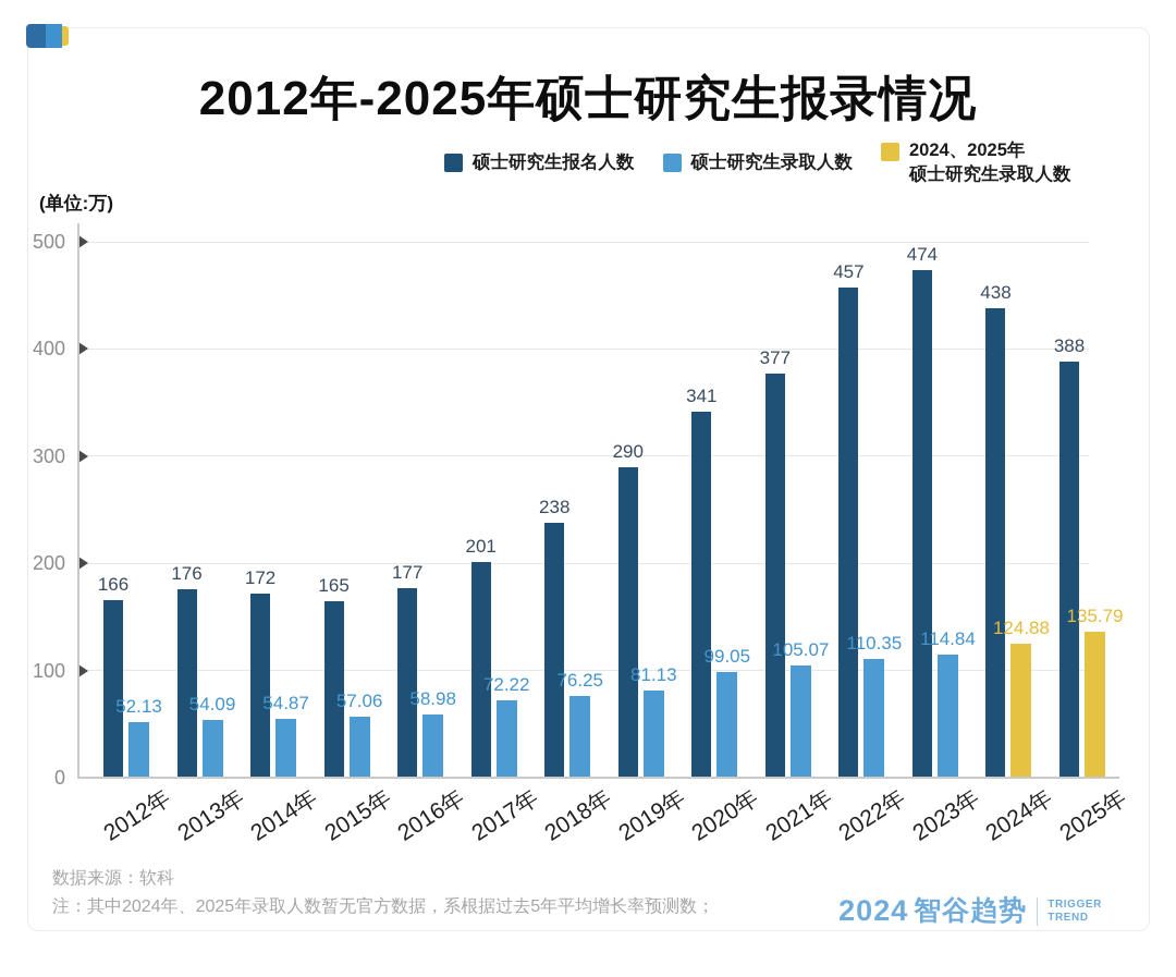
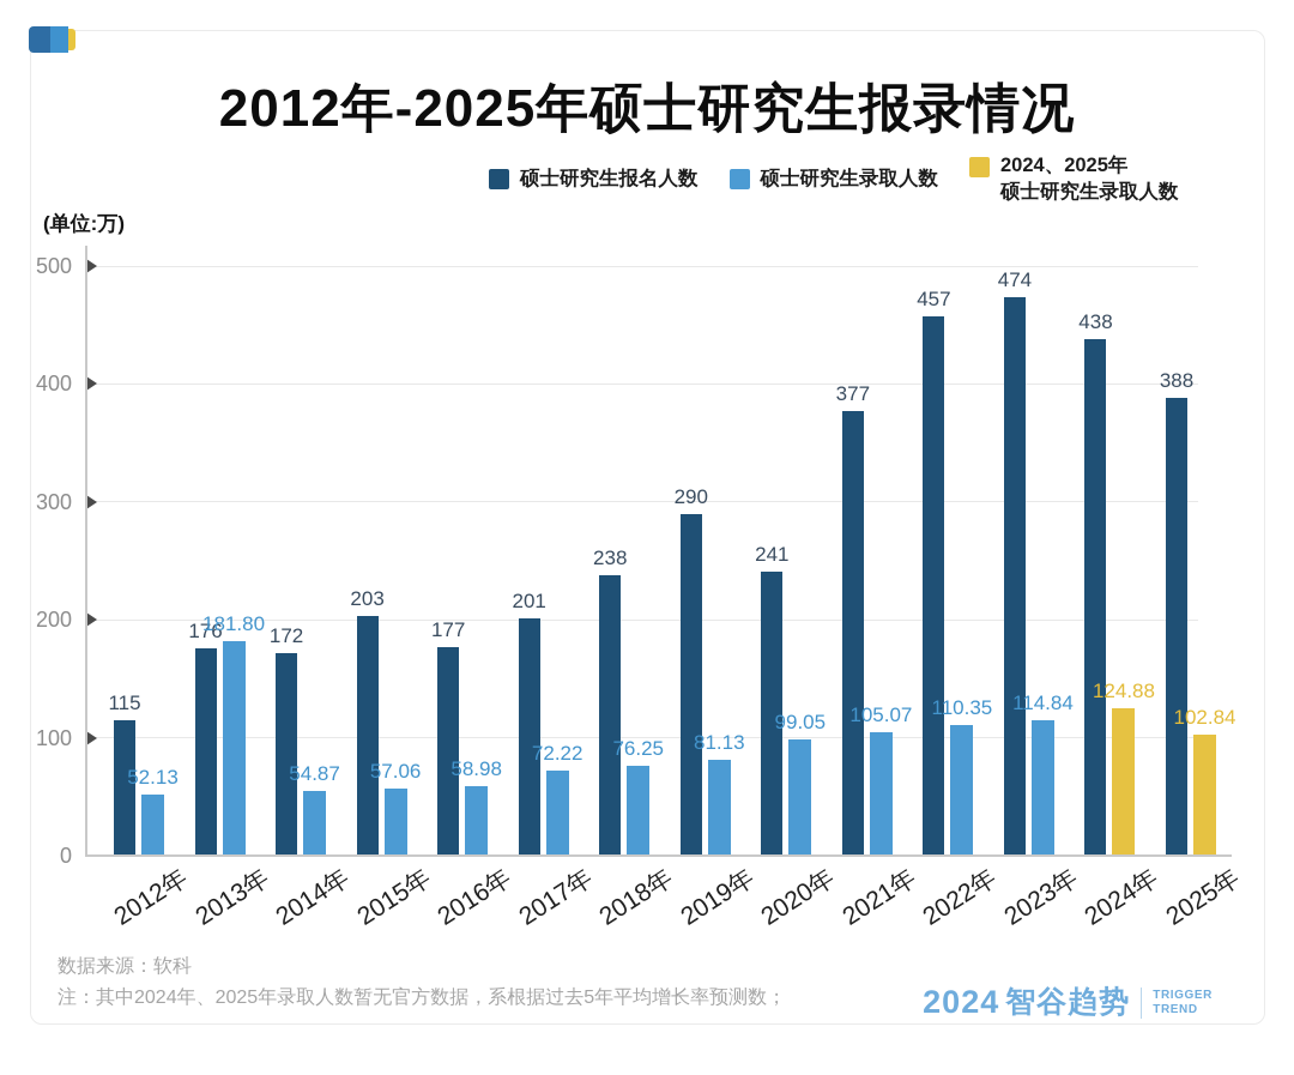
硕士研究生报名人数/2012年: 166 -> 115
硕士研究生录取人数/2013年: 54.09 -> 181.80
硕士研究生报名人数/2015年: 165 -> 203
硕士研究生报名人数/2020年: 341 -> 241
硕士研究生录取人数/2025年: 135.79 -> 102.84
